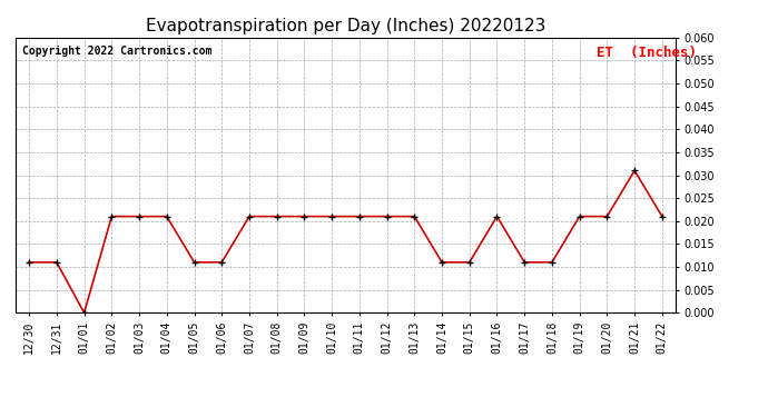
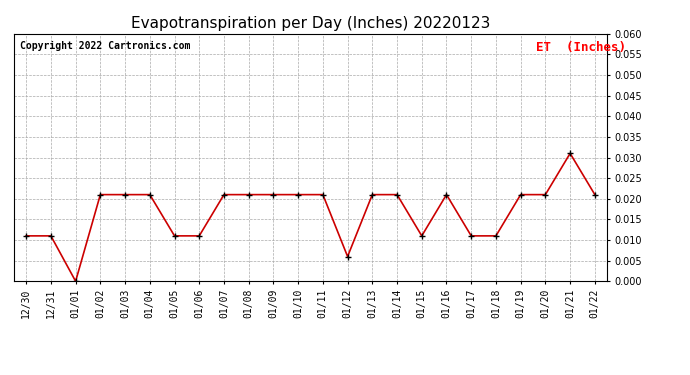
01/12: 0.021 -> 0.006
01/14: 0.011 -> 0.021
